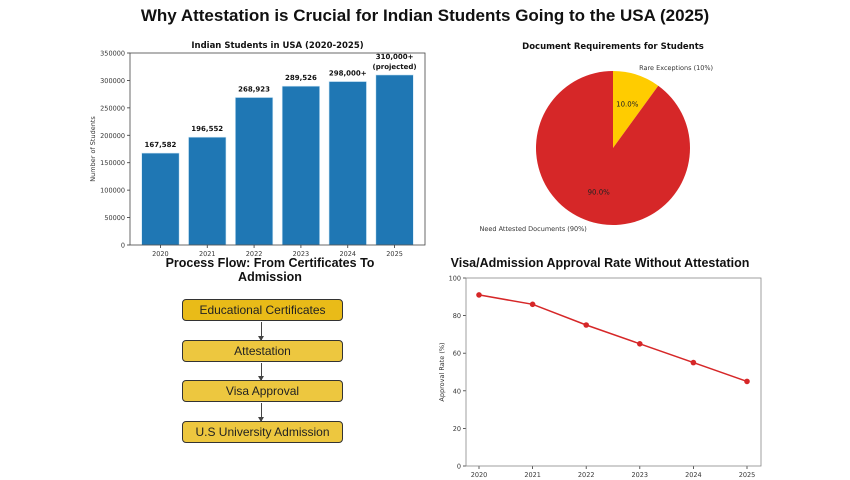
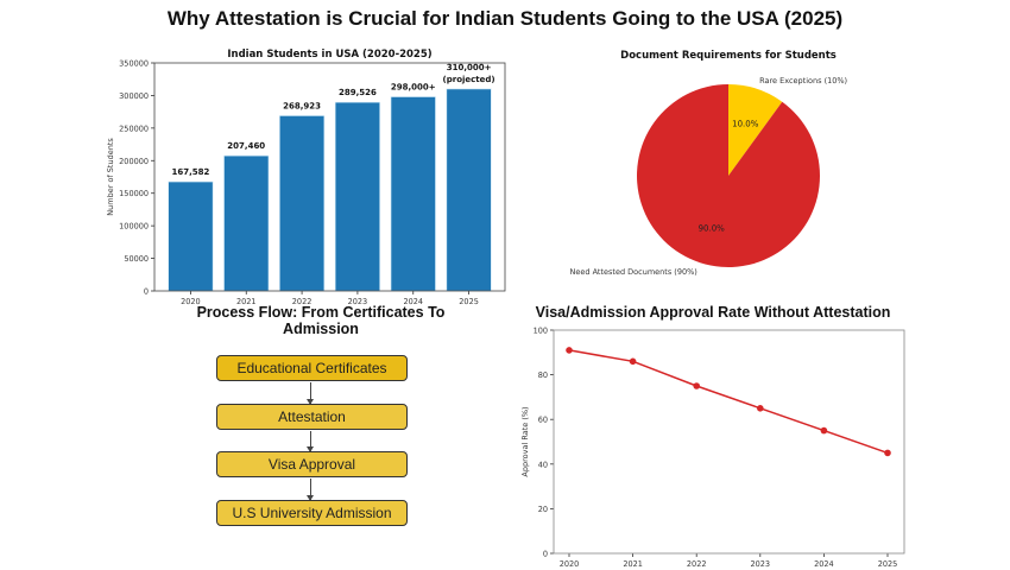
Indian Students in USA (2020-2025)/2021: 196,552 -> 207,460
